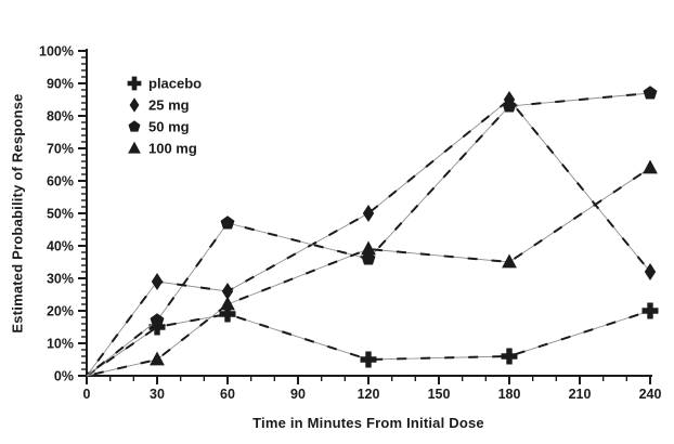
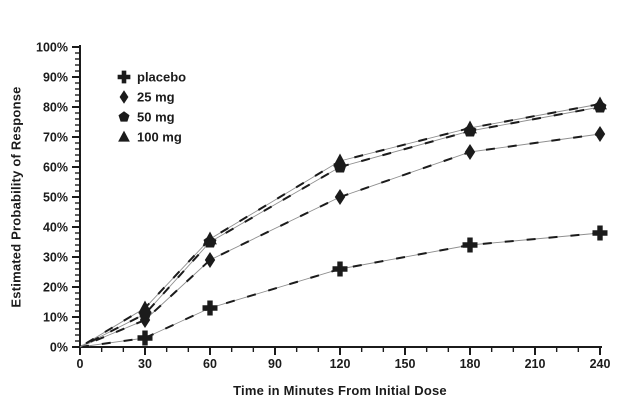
placebo/30: 15% -> 3%
25 mg/30: 29% -> 9%
50 mg/30: 17% -> 11%
100 mg/30: 5% -> 13%
placebo/60: 19% -> 13%
25 mg/60: 26% -> 29%
50 mg/60: 47% -> 35%
100 mg/60: 22% -> 36%
placebo/120: 5% -> 26%
50 mg/120: 36% -> 60%
100 mg/120: 39% -> 62%
placebo/180: 6% -> 34%
25 mg/180: 85% -> 65%
50 mg/180: 83% -> 72%
100 mg/180: 35% -> 73%
placebo/240: 20% -> 38%
25 mg/240: 32% -> 71%
50 mg/240: 87% -> 80%
100 mg/240: 64% -> 81%
